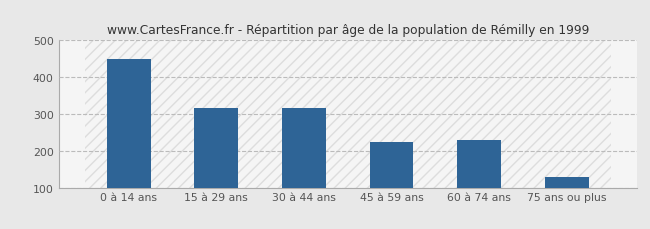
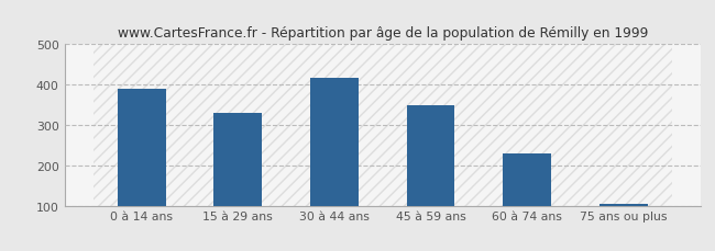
0 à 14 ans: 450 -> 390
15 à 29 ans: 315 -> 330
30 à 44 ans: 315 -> 418
45 à 59 ans: 225 -> 348
75 ans ou plus: 130 -> 103
